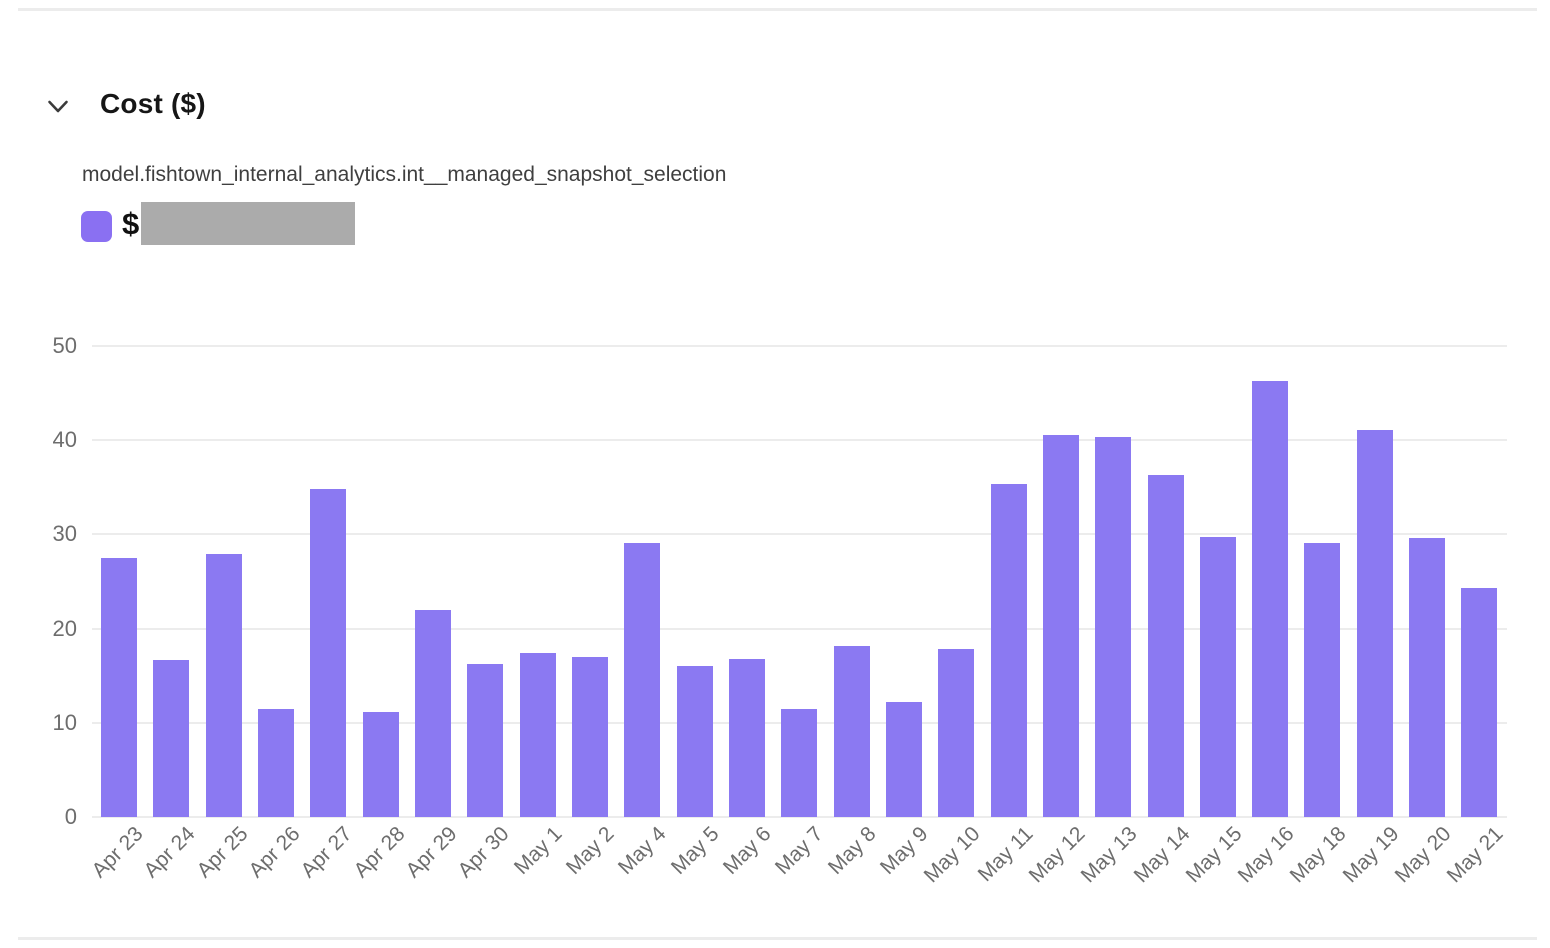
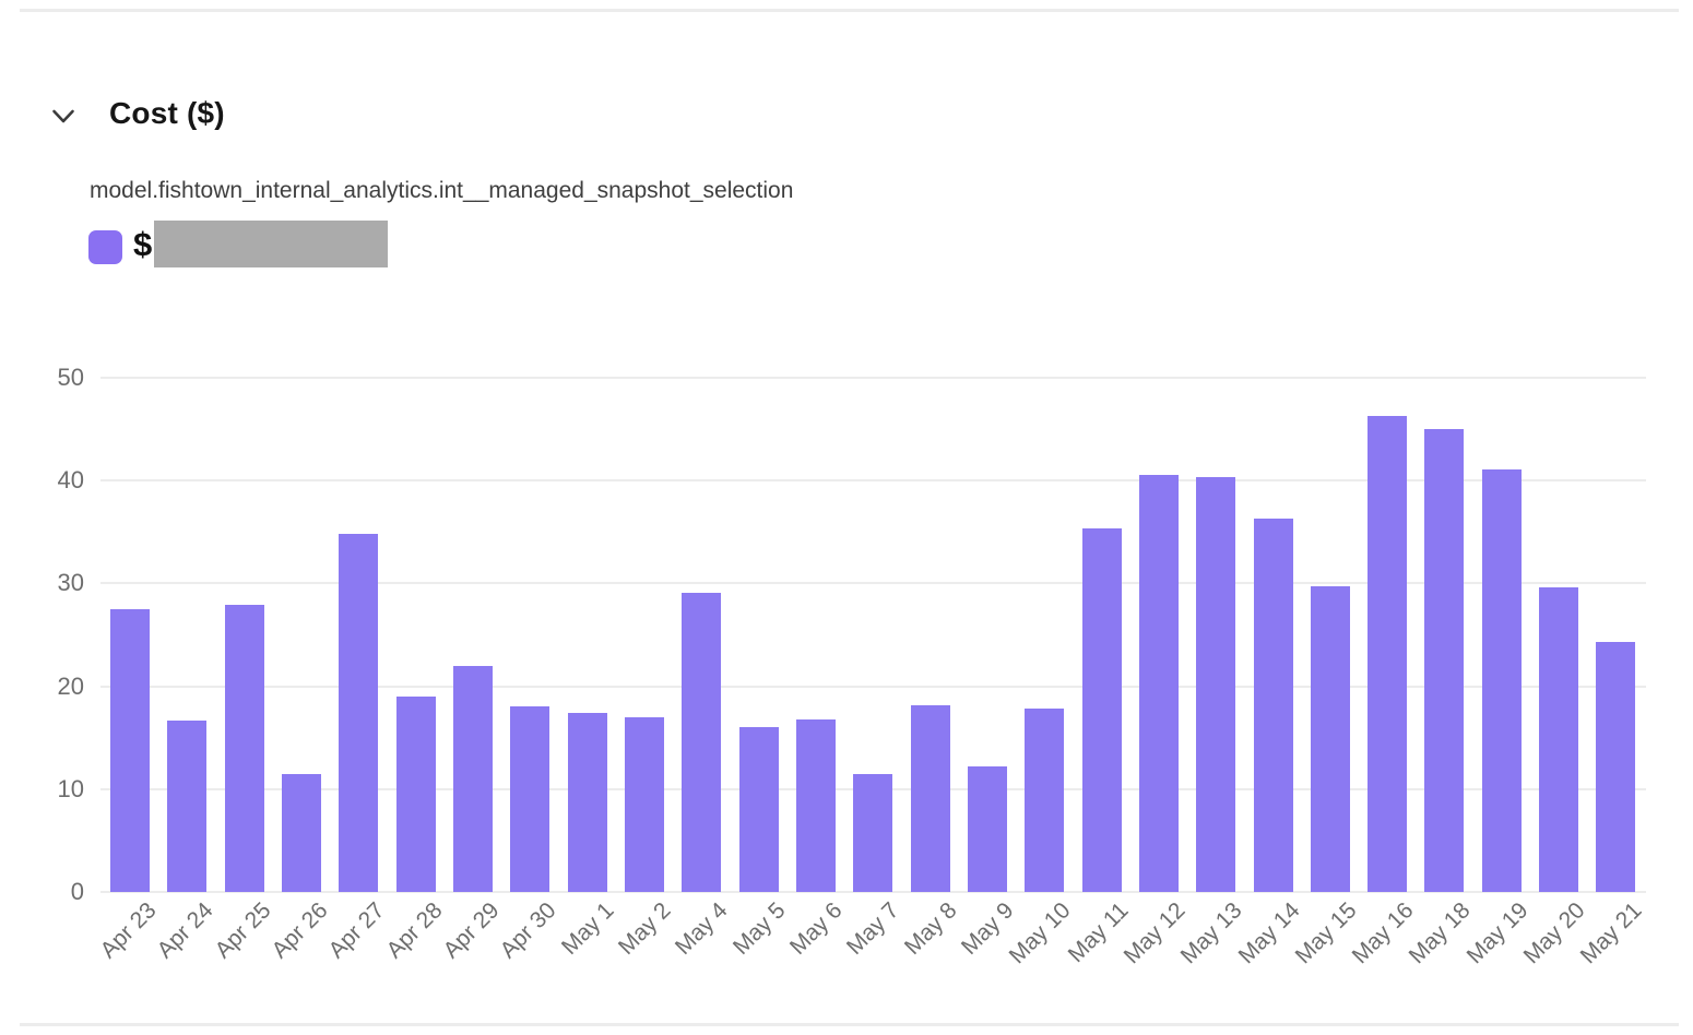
Apr 28: 11 -> 19
Apr 30: 16 -> 18
May 18: 29 -> 45
